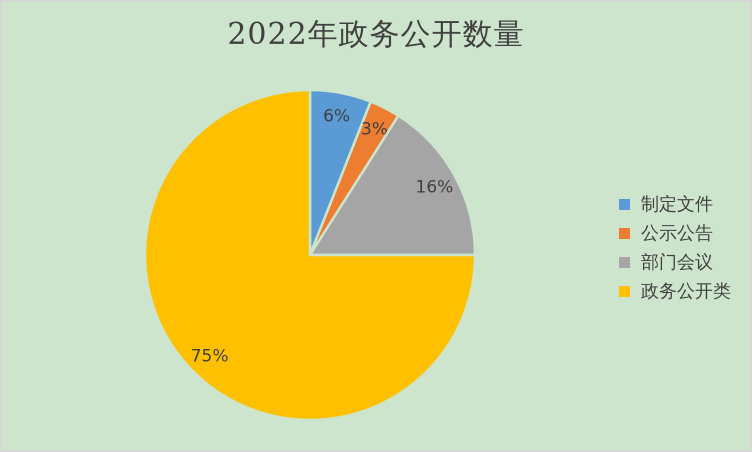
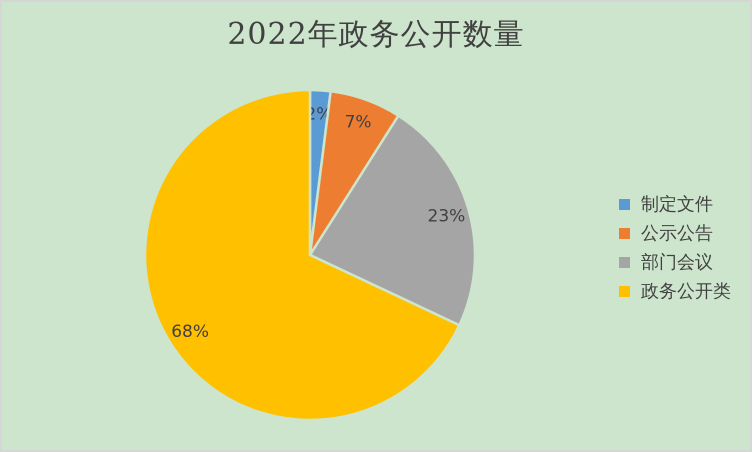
制定文件: 6% -> 2%
公示公告: 3% -> 7%
部门会议: 16% -> 23%
政务公开类: 75% -> 68%
